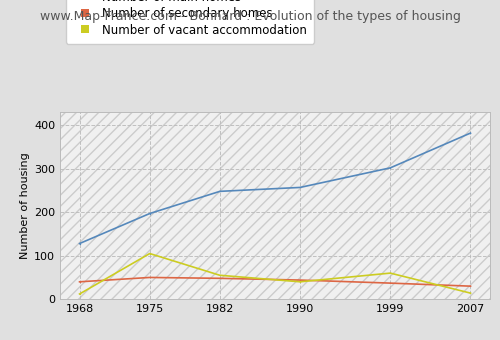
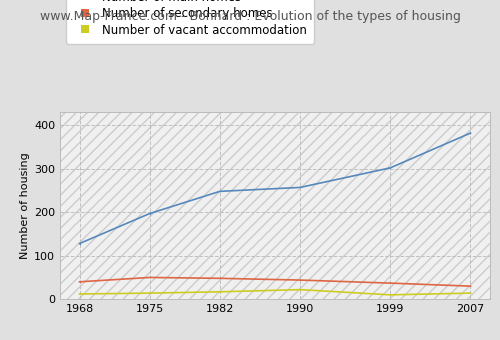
Number of vacant accommodation/1975: 105 -> 14
Number of vacant accommodation/1982: 55 -> 17
Number of vacant accommodation/1990: 40 -> 22
Number of vacant accommodation/1999: 60 -> 10
